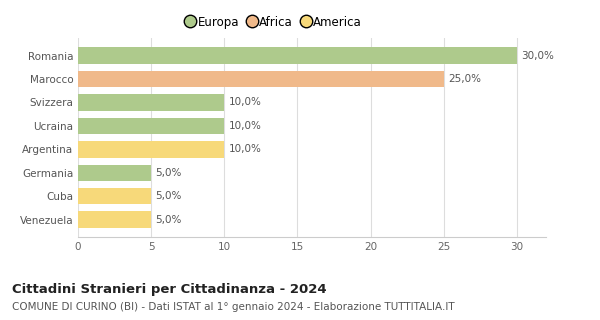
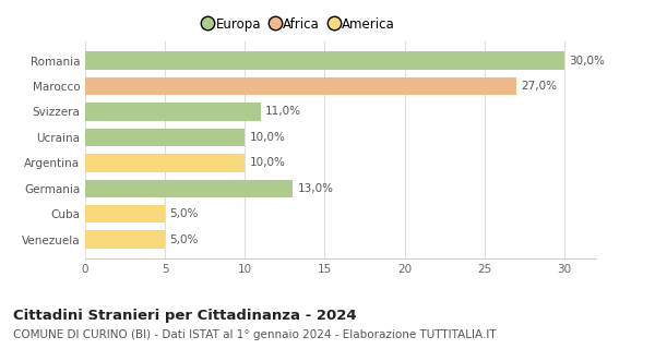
Marocco: 25,0% -> 27,0%
Svizzera: 10,0% -> 11,0%
Germania: 5,0% -> 13,0%
